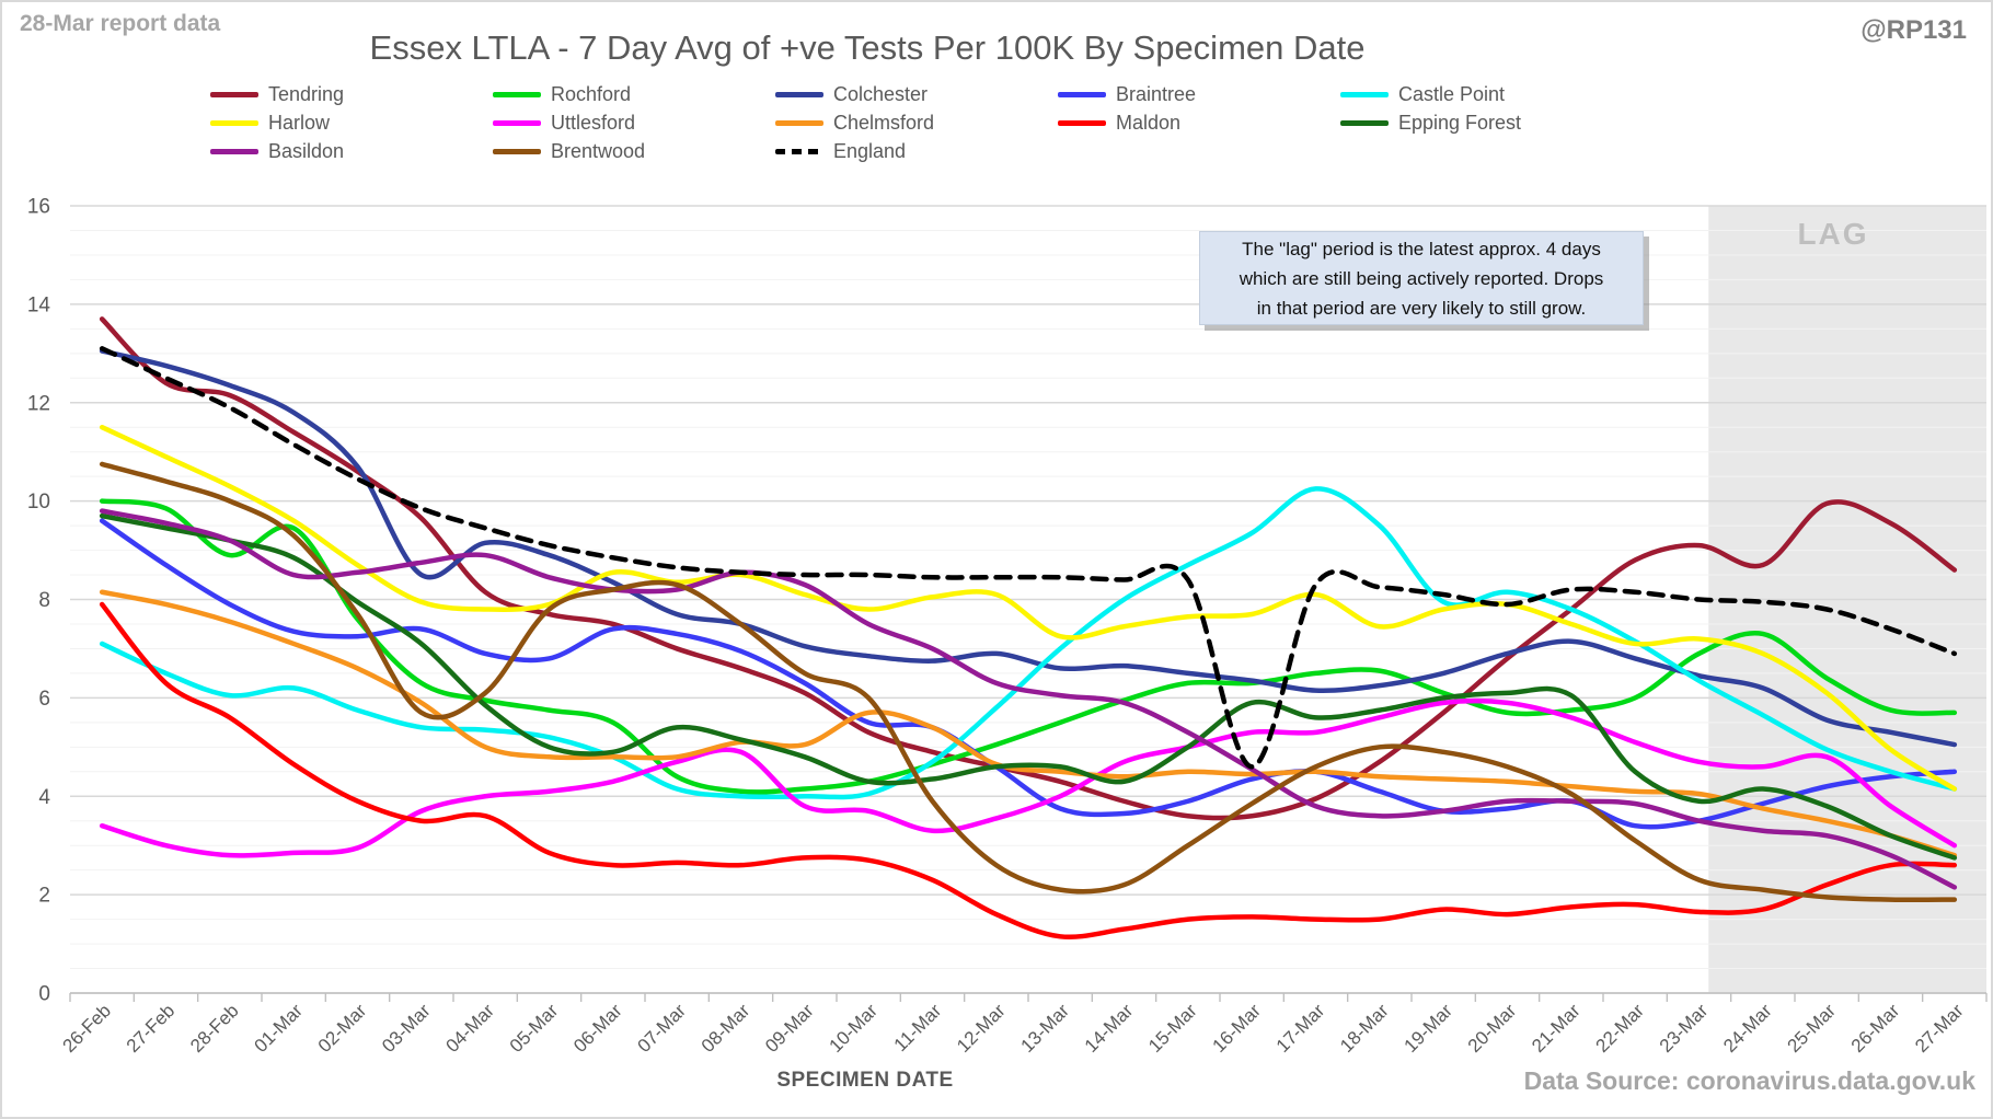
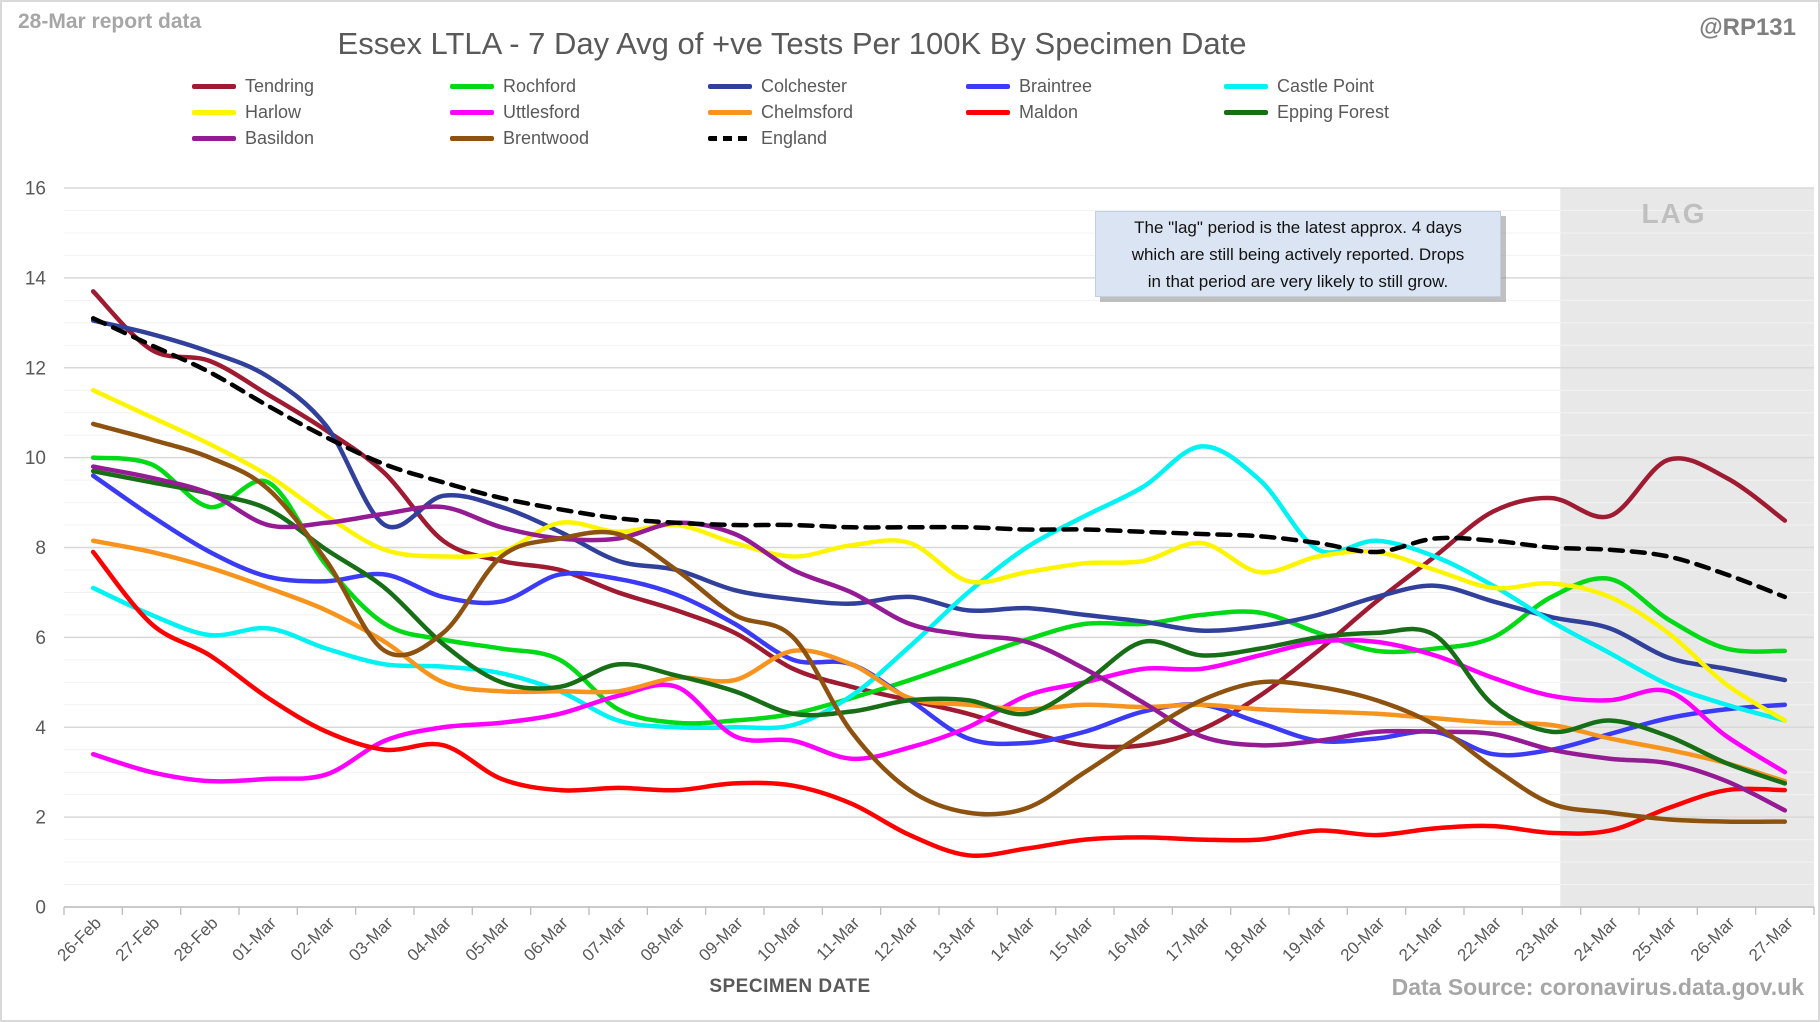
England/16-Mar: 4.6 -> 8.3
